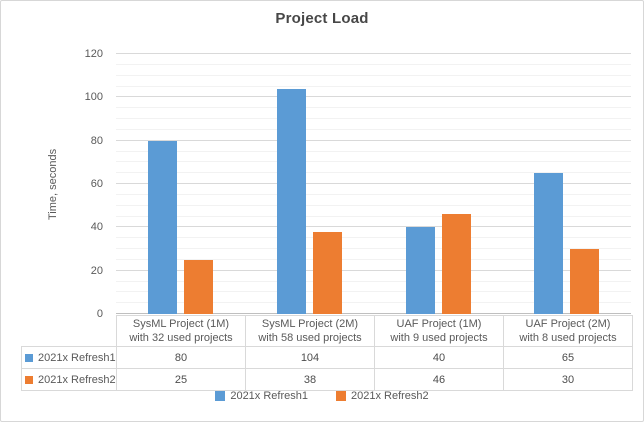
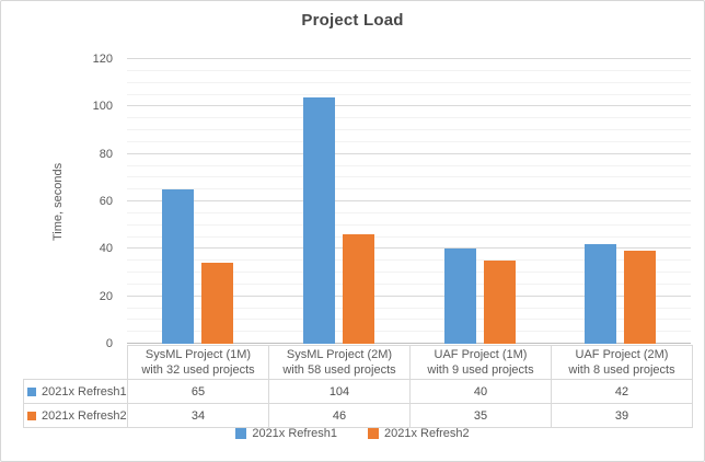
2021x Refresh1/SysML Project (1M) with 32 used projects: 80 -> 65
2021x Refresh2/SysML Project (1M) with 32 used projects: 25 -> 34
2021x Refresh2/SysML Project (2M) with 58 used projects: 38 -> 46
2021x Refresh2/UAF Project (1M) with 9 used projects: 46 -> 35
2021x Refresh1/UAF Project (2M) with 8 used projects: 65 -> 42
2021x Refresh2/UAF Project (2M) with 8 used projects: 30 -> 39
